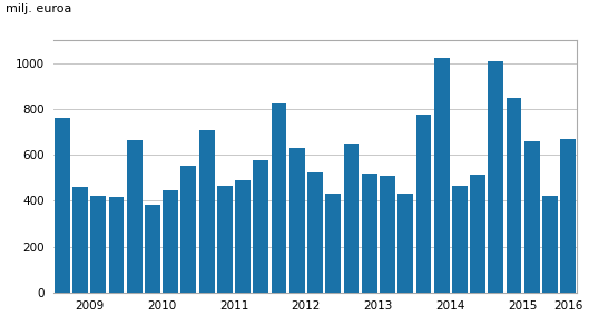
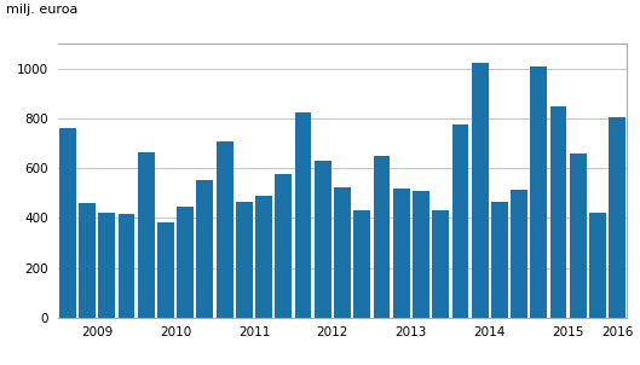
2016: 670 -> 805
